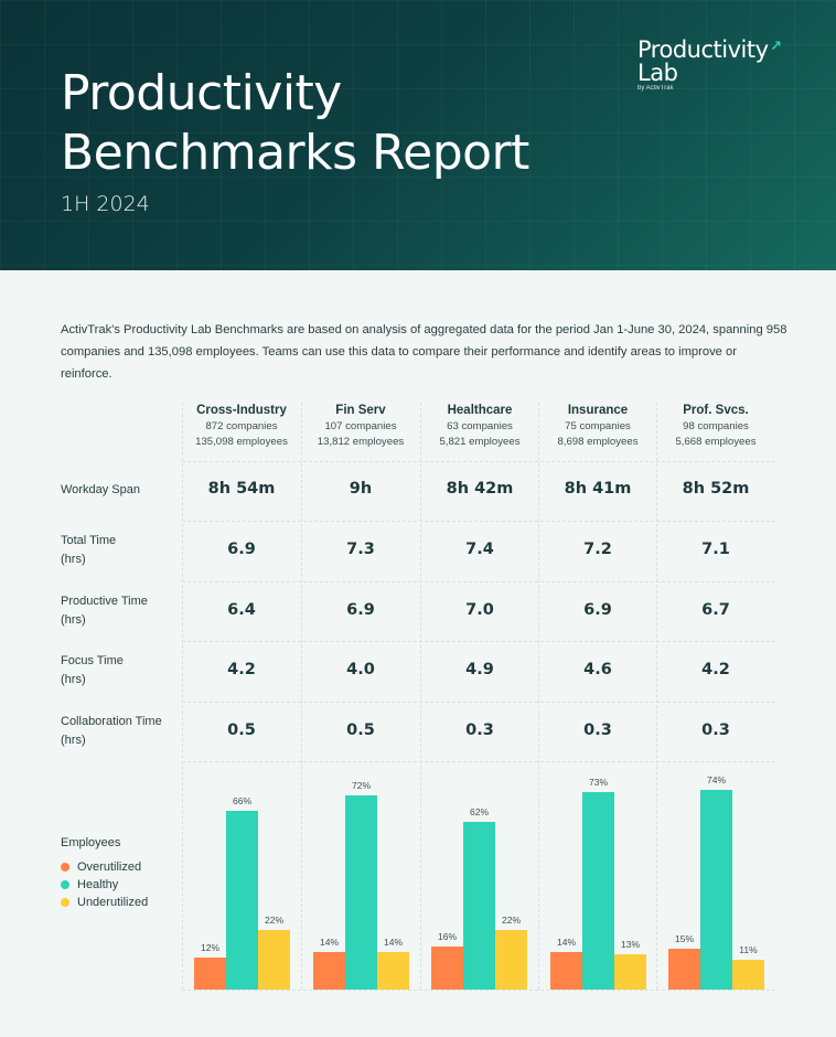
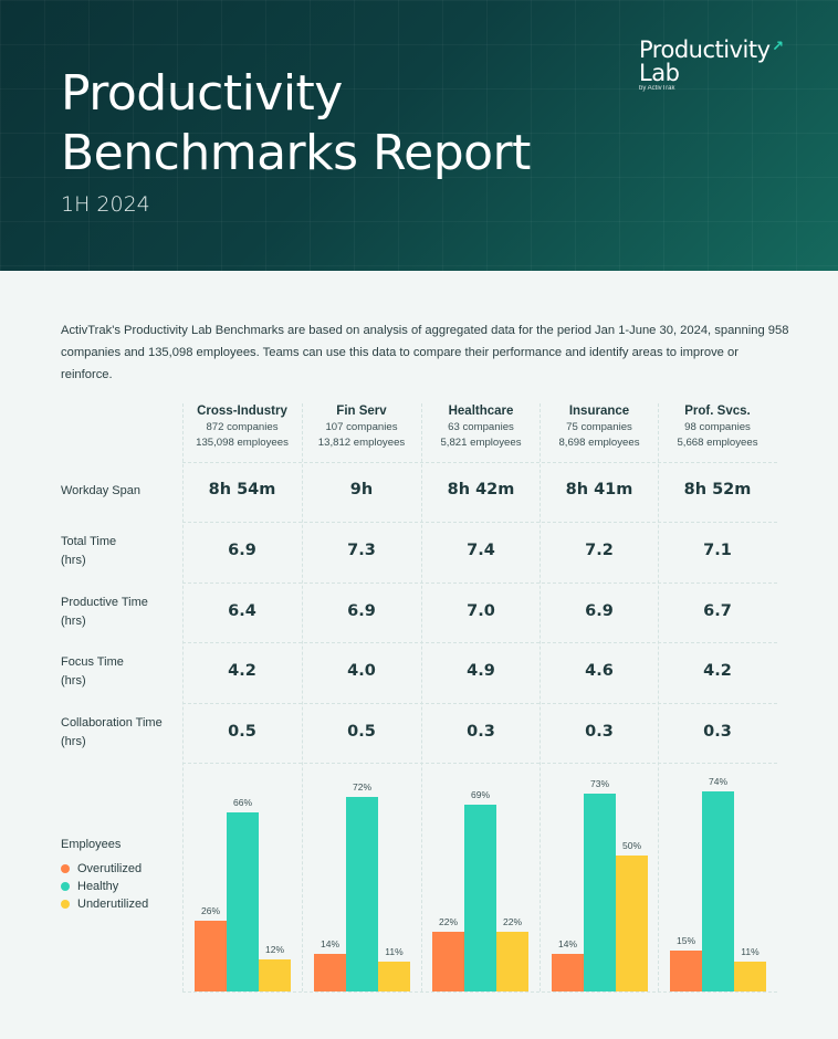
Overutilized/Cross-Industry: 12% -> 26%
Underutilized/Cross-Industry: 22% -> 12%
Underutilized/Fin Serv: 14% -> 11%
Overutilized/Healthcare: 16% -> 22%
Healthy/Healthcare: 62% -> 69%
Underutilized/Insurance: 13% -> 50%
